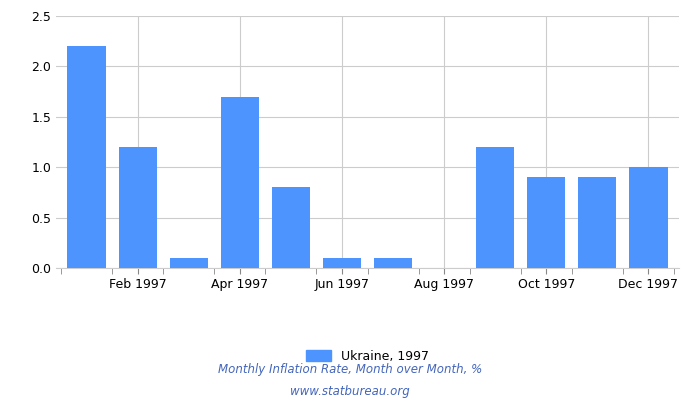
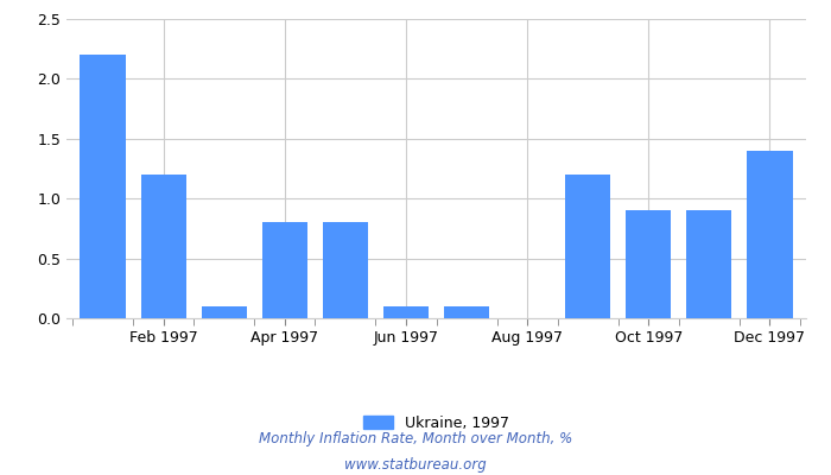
Apr 1997: 1.7 -> 0.8
Dec 1997: 1.0 -> 1.4
